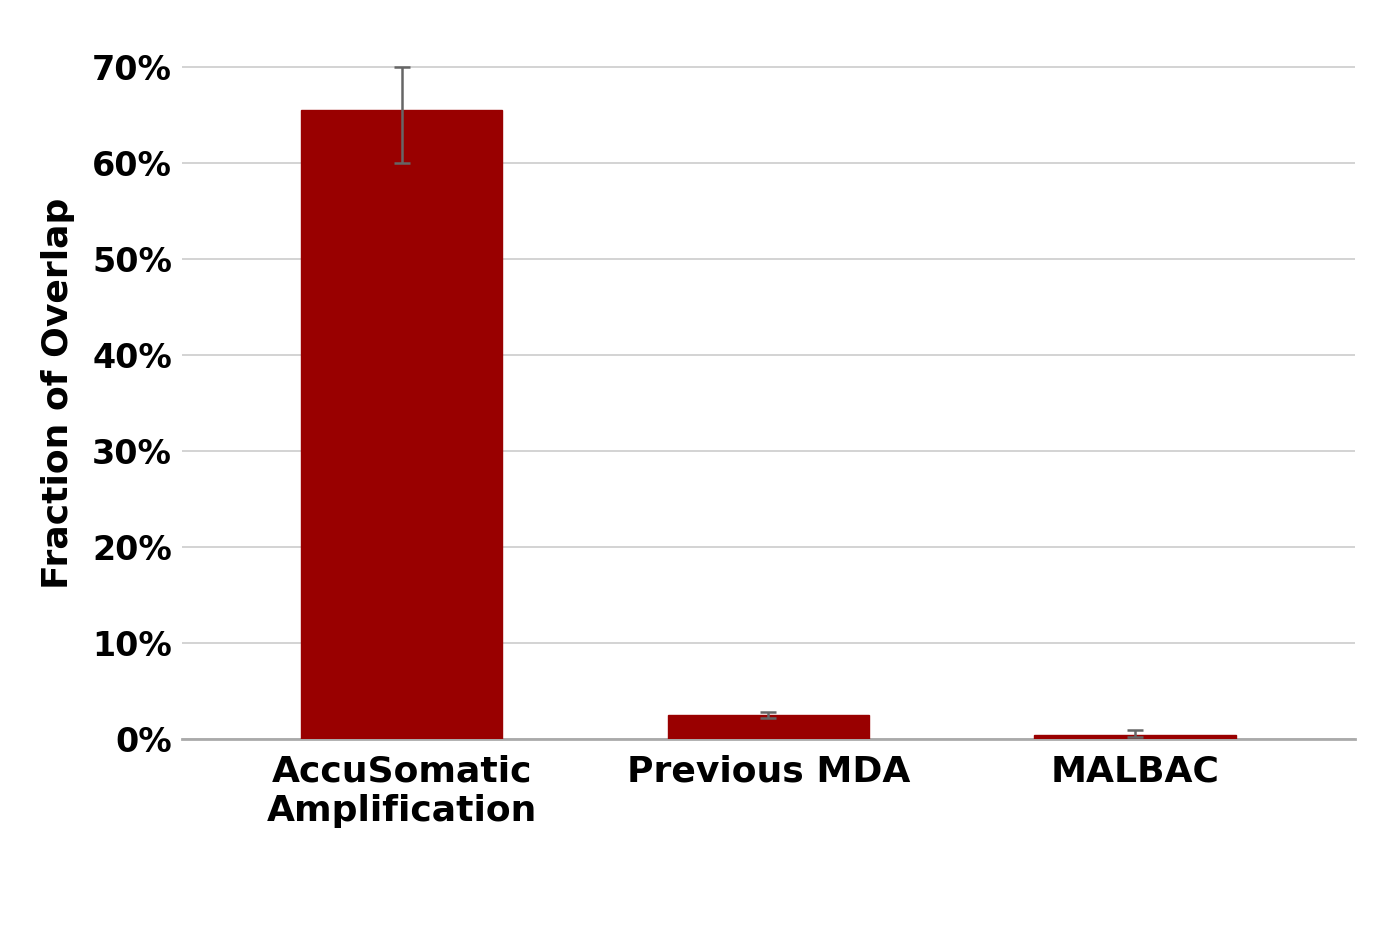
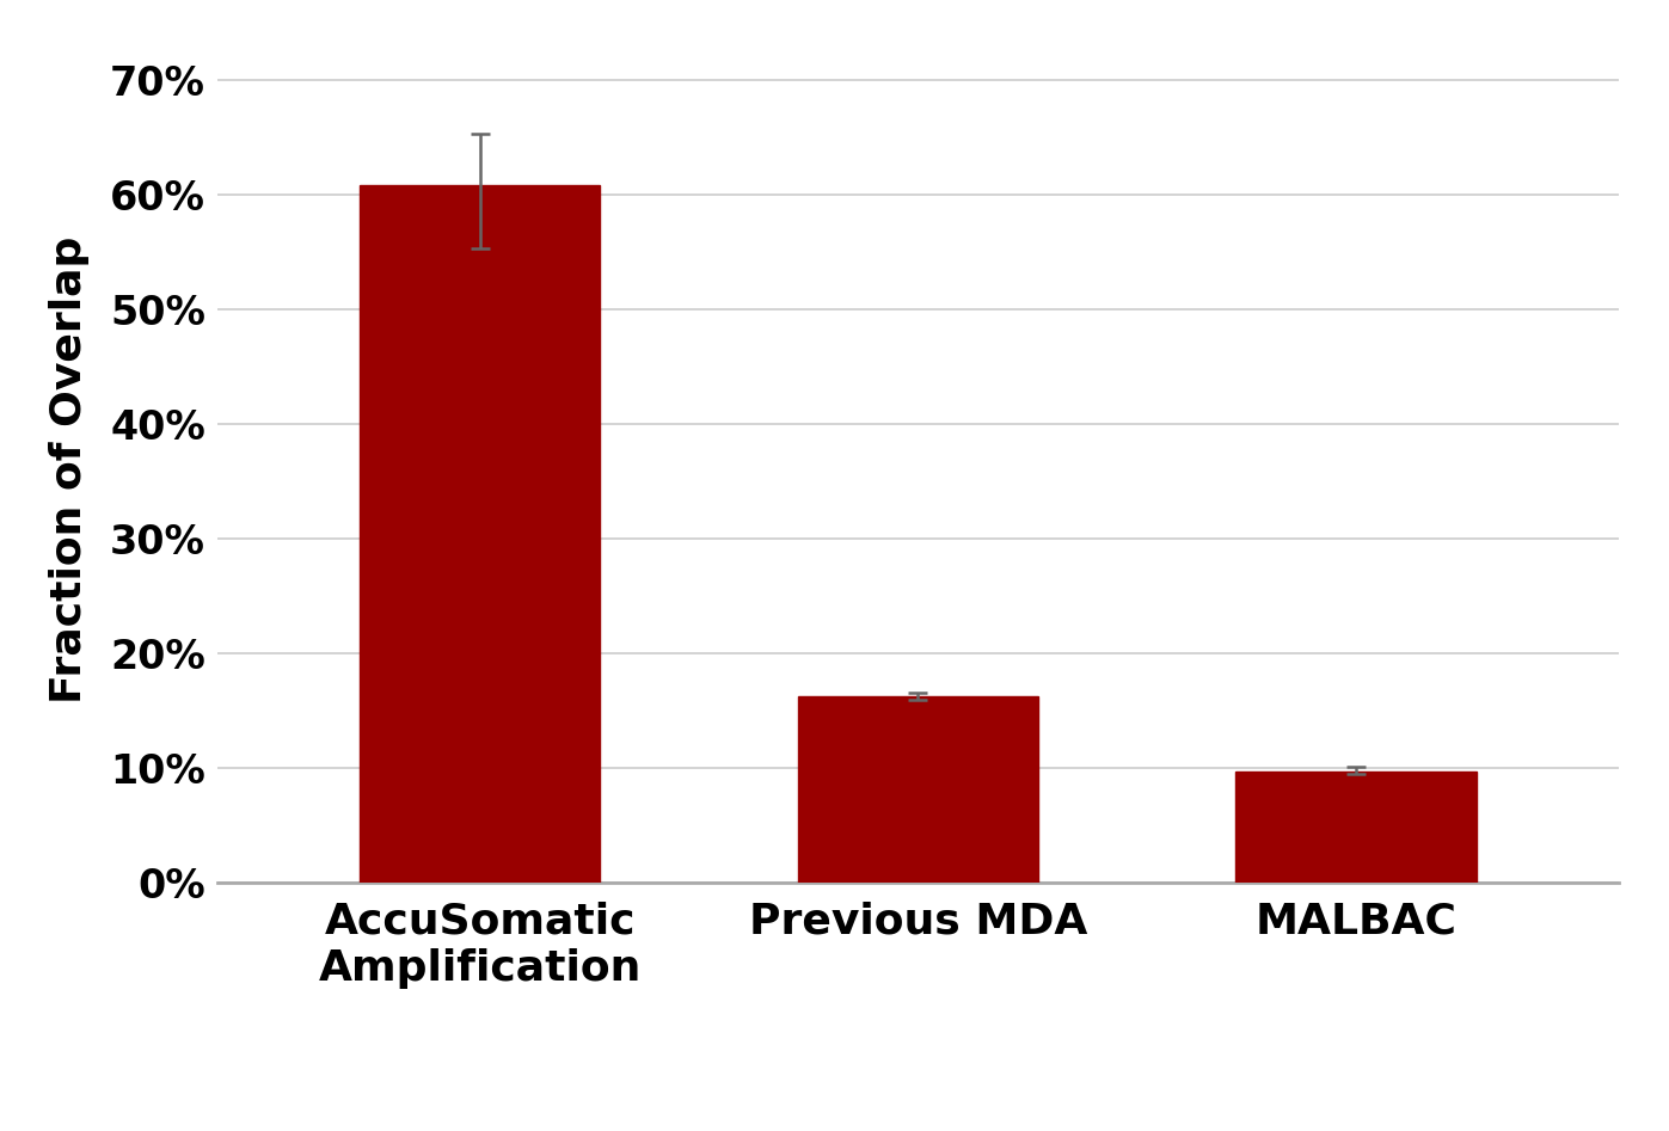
AccuSomatic Amplification: 65.5% -> 60.8%
Previous MDA: 2.5% -> 16.2%
MALBAC: 0.4% -> 9.6%
